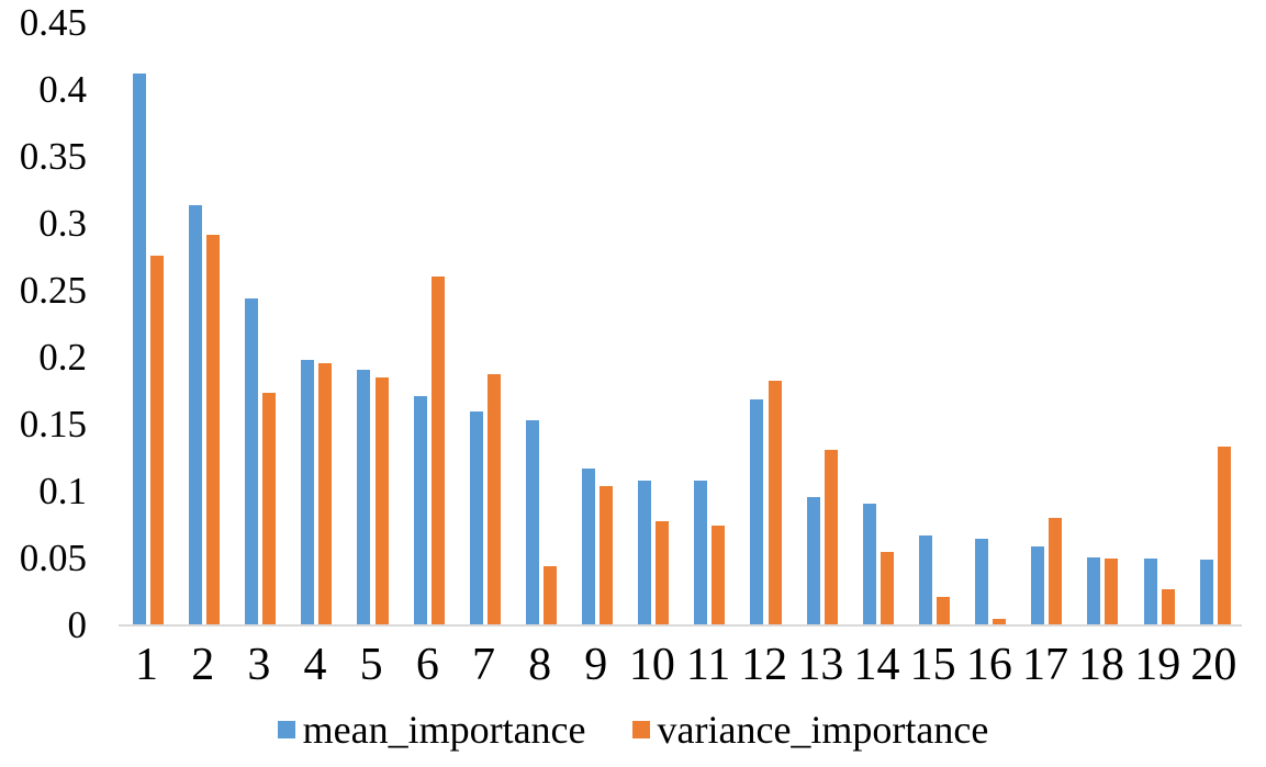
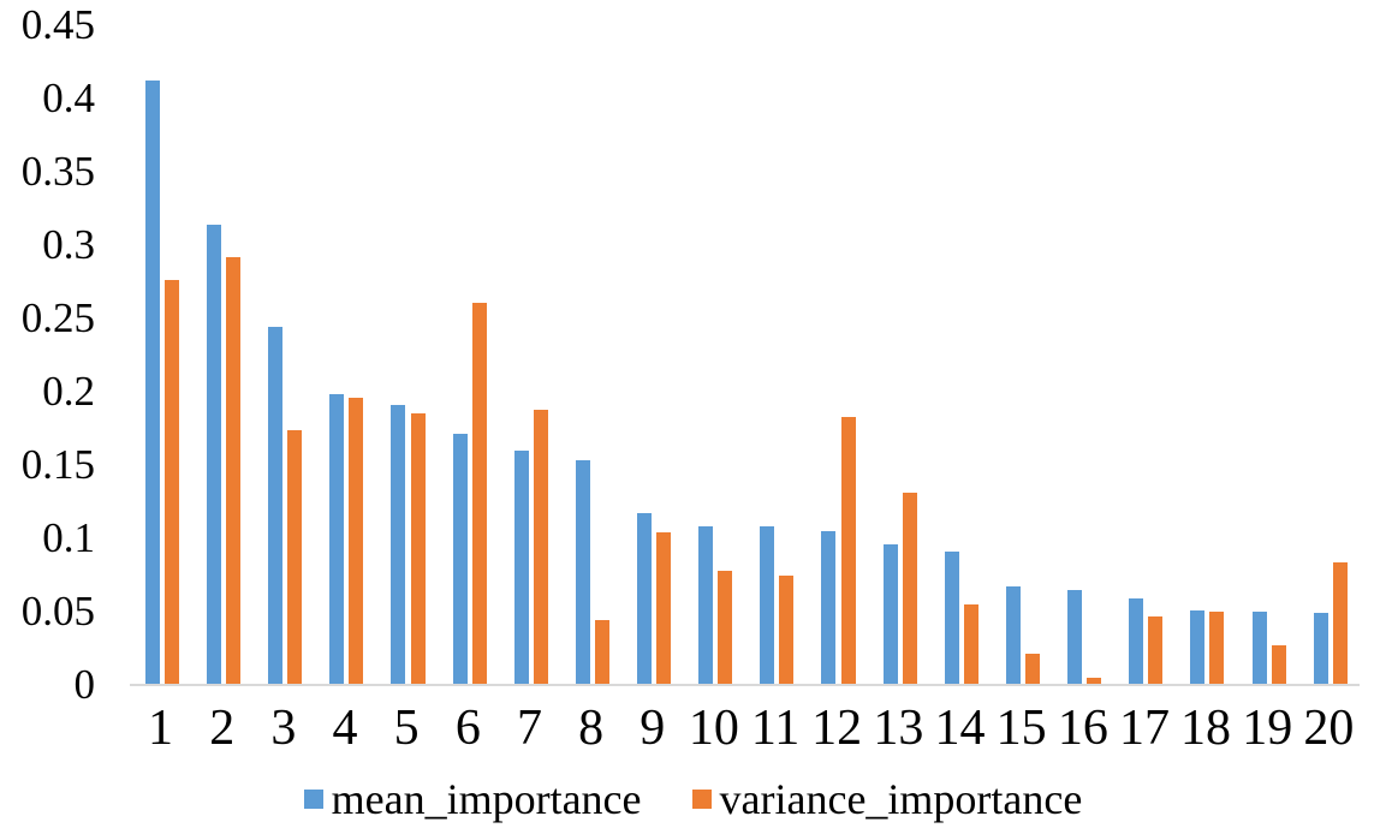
mean_importance/12: 0.169 -> 0.105
variance_importance/17: 0.080 -> 0.047
variance_importance/20: 0.134 -> 0.084
